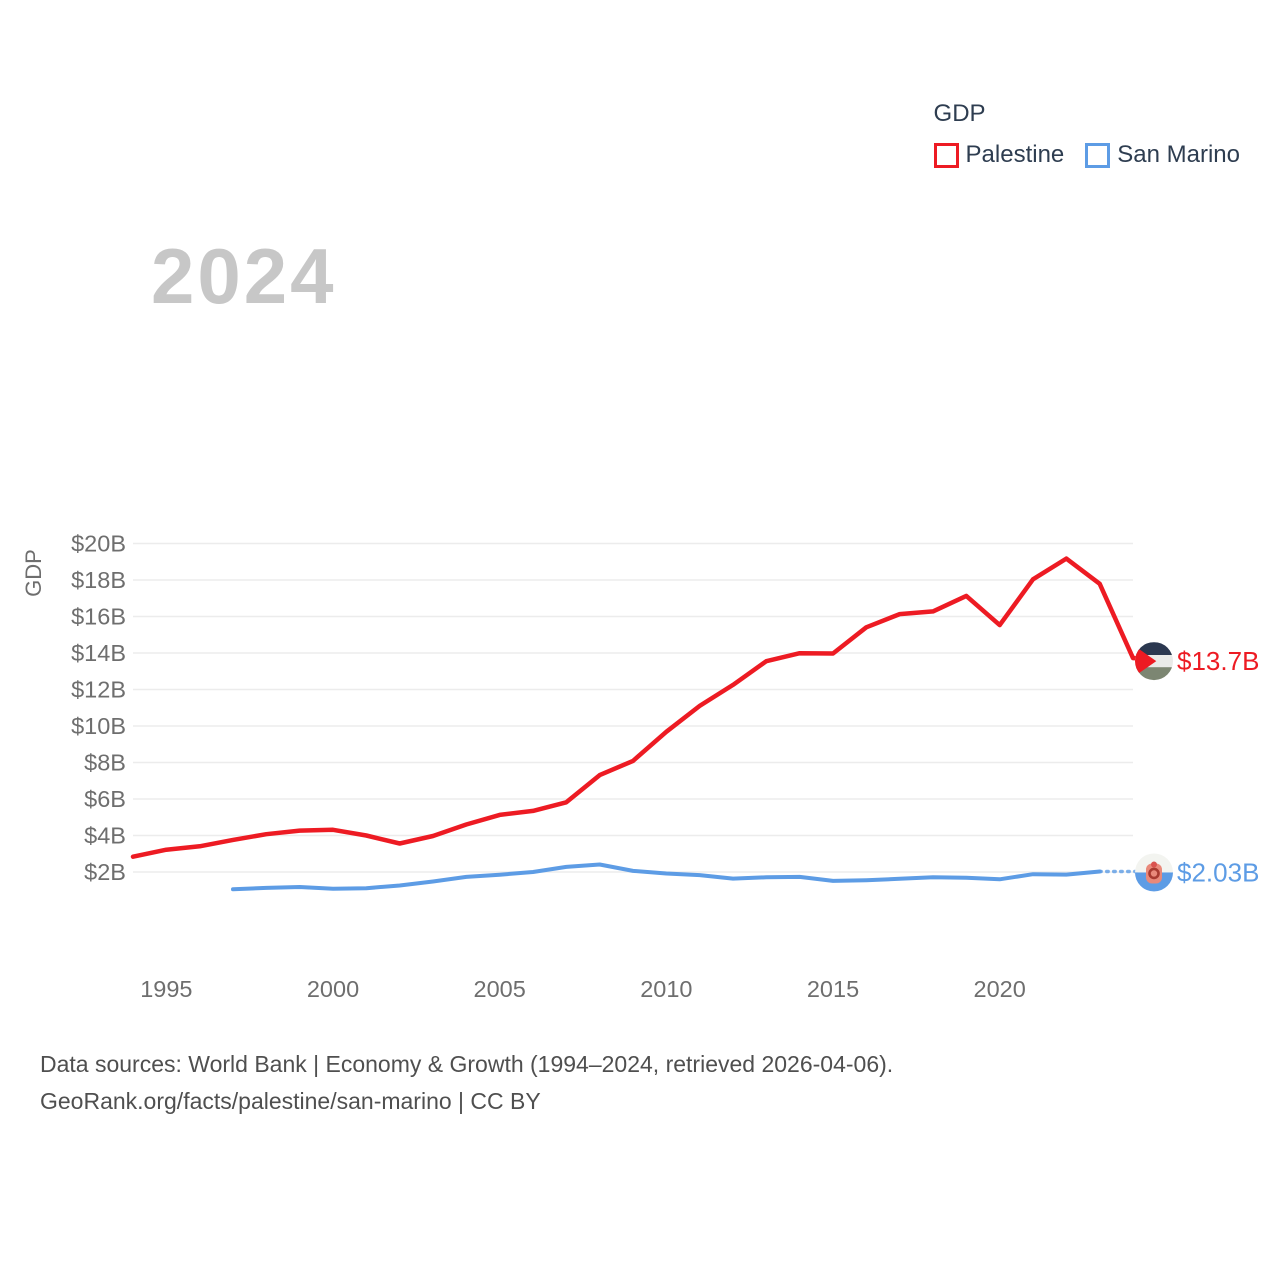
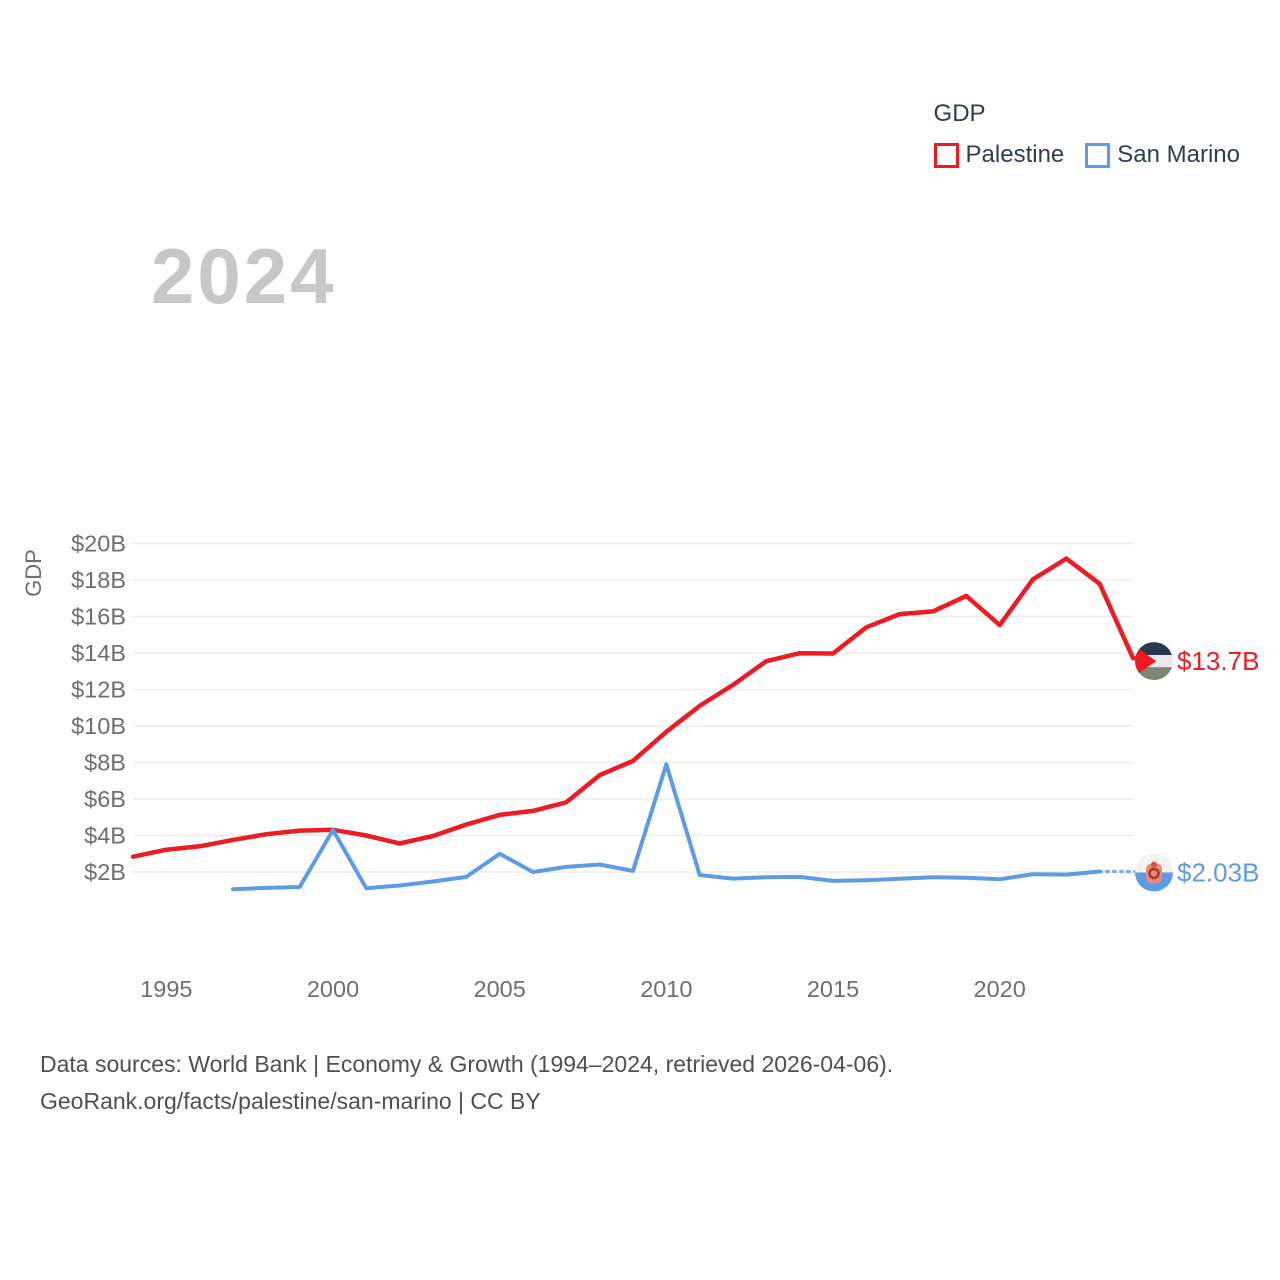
San Marino/2000: $1.1B -> $4.3B
San Marino/2005: $1.9B -> $3.0B
San Marino/2010: $1.9B -> $7.9B
